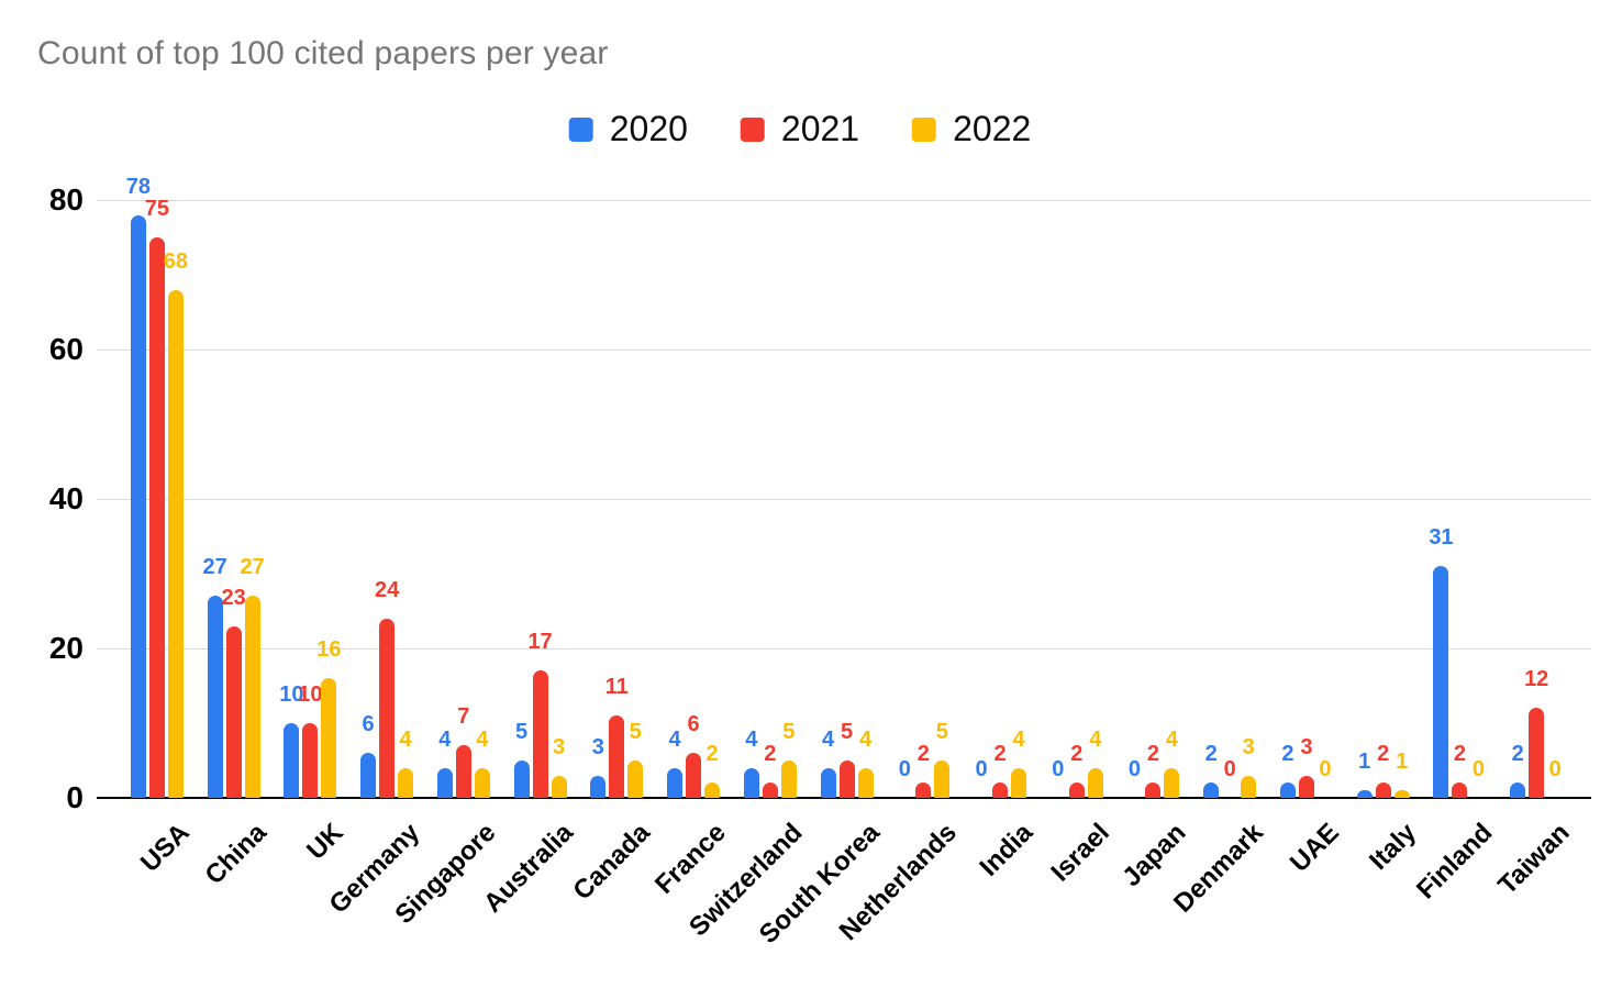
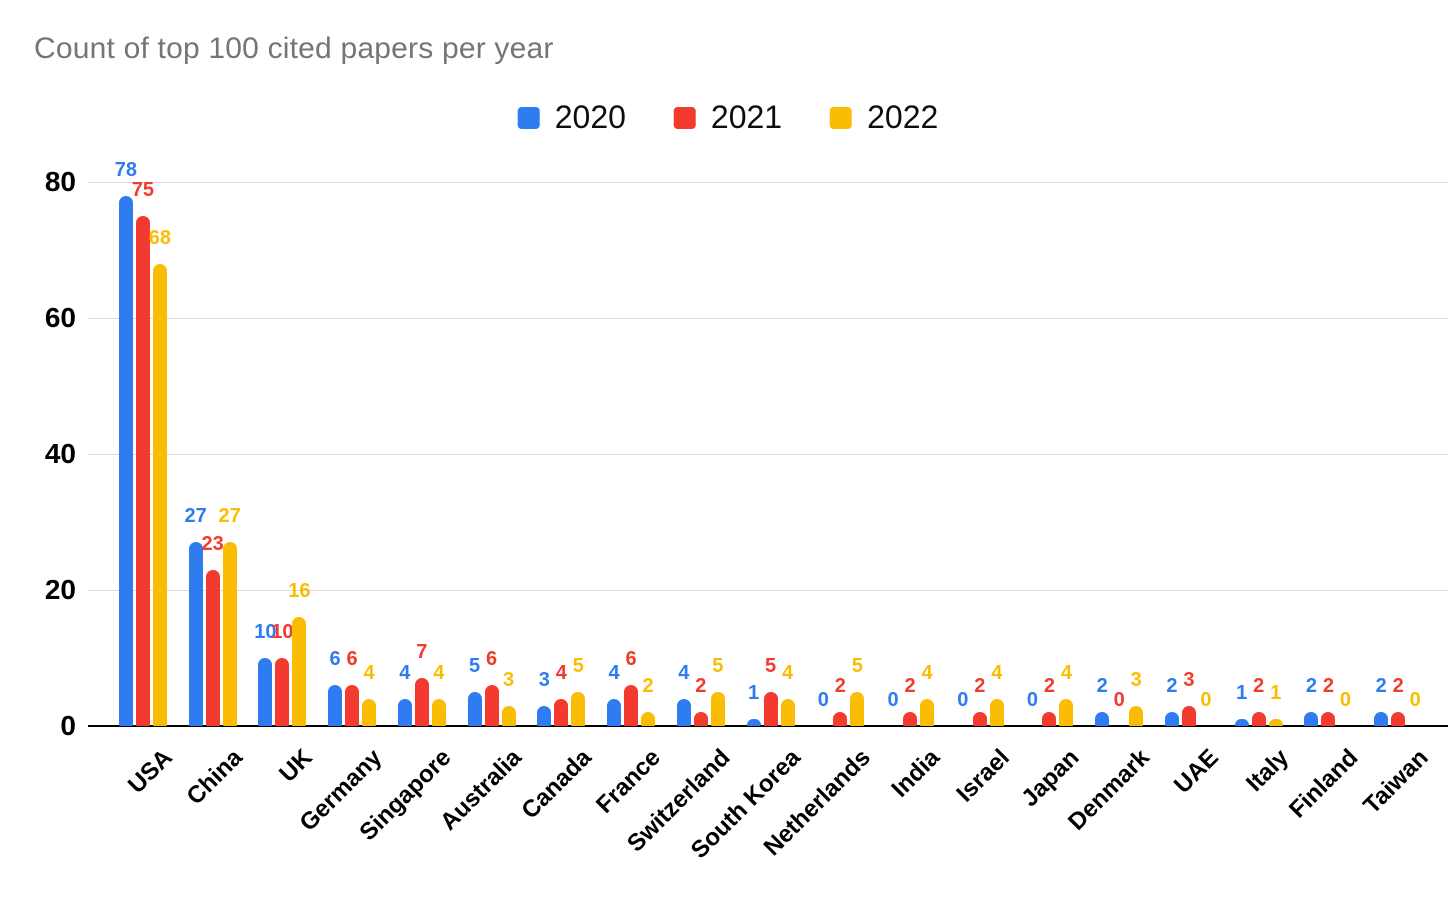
2021/Germany: 24 -> 6
2021/Australia: 17 -> 6
2021/Canada: 11 -> 4
2020/South Korea: 4 -> 1
2020/Finland: 31 -> 2
2021/Taiwan: 12 -> 2
